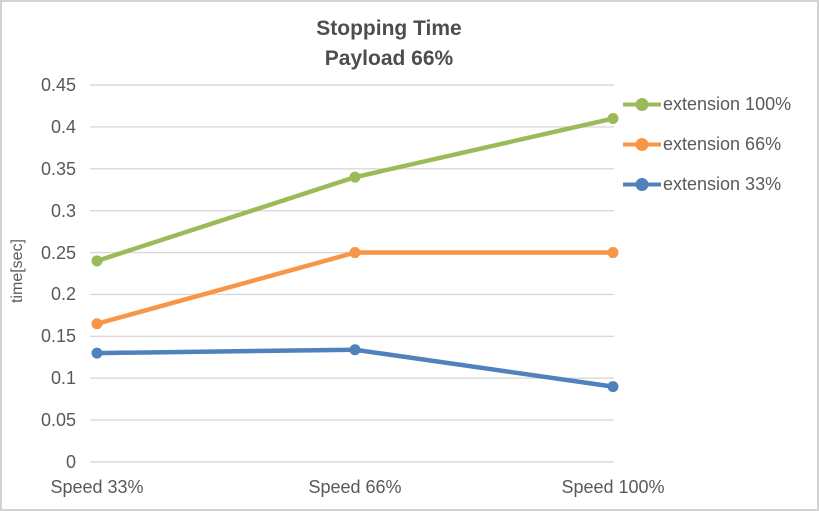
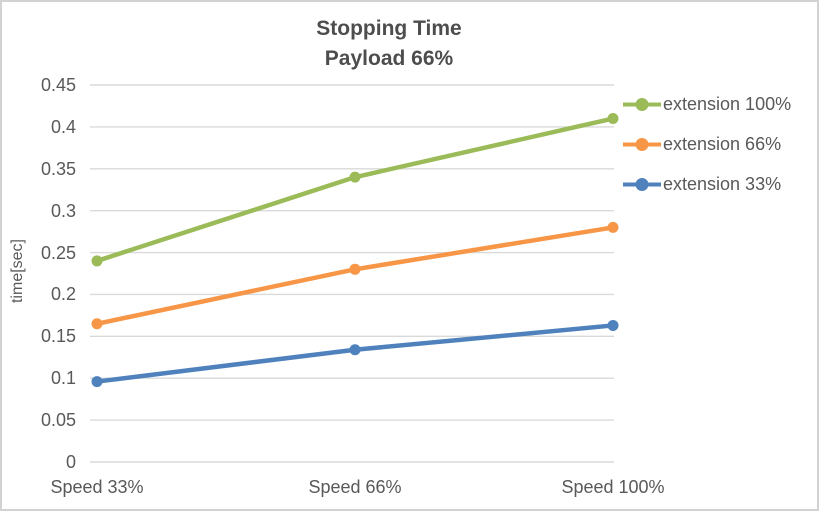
extension 33%/Speed 33%: 0.13 -> 0.10
extension 66%/Speed 66%: 0.25 -> 0.23
extension 66%/Speed 100%: 0.25 -> 0.28
extension 33%/Speed 100%: 0.09 -> 0.16
